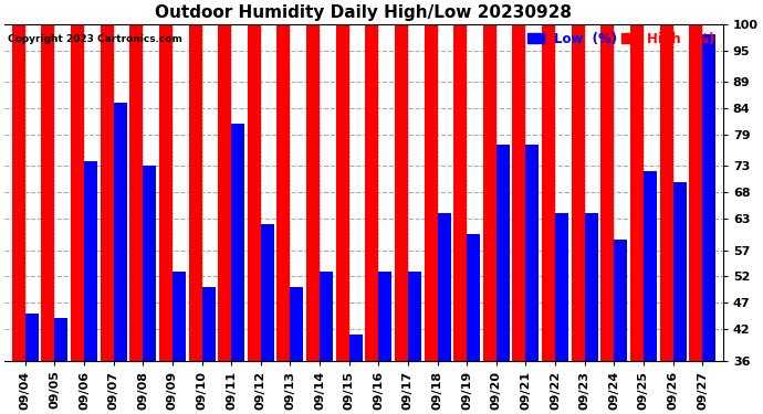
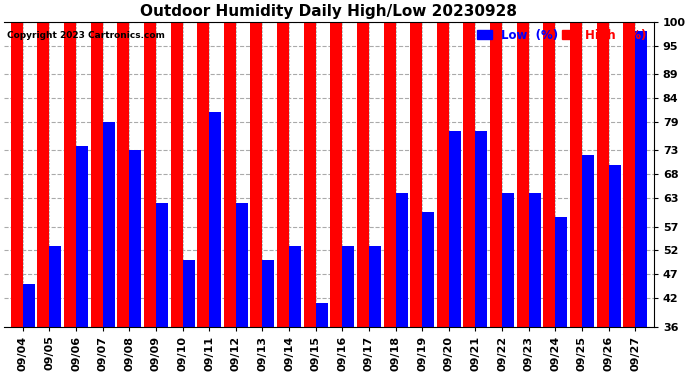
Low (%)/09/05: 44 -> 53
Low (%)/09/07: 85 -> 79
Low (%)/09/09: 53 -> 62
